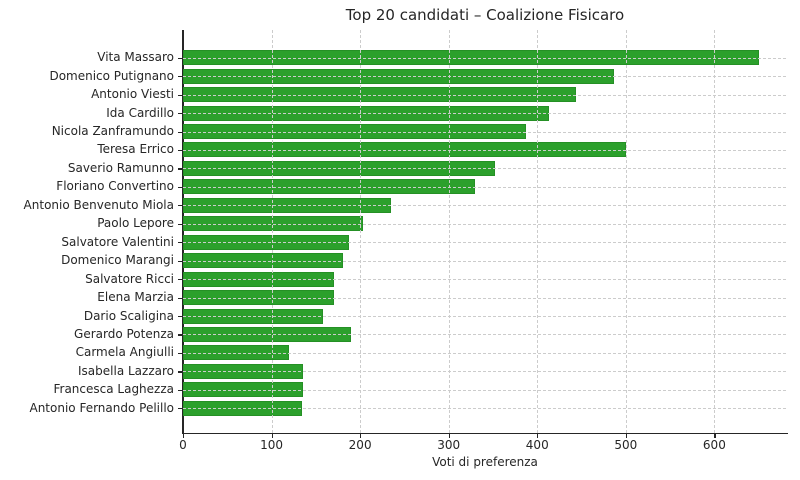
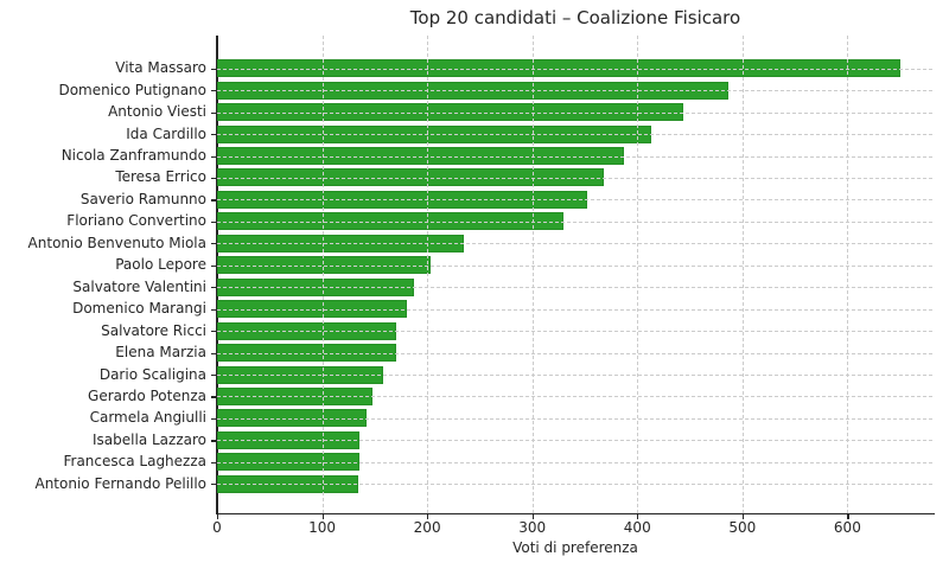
Teresa Errico: 500 -> 370
Gerardo Potenza: 190 -> 150
Carmela Angiulli: 120 -> 140
